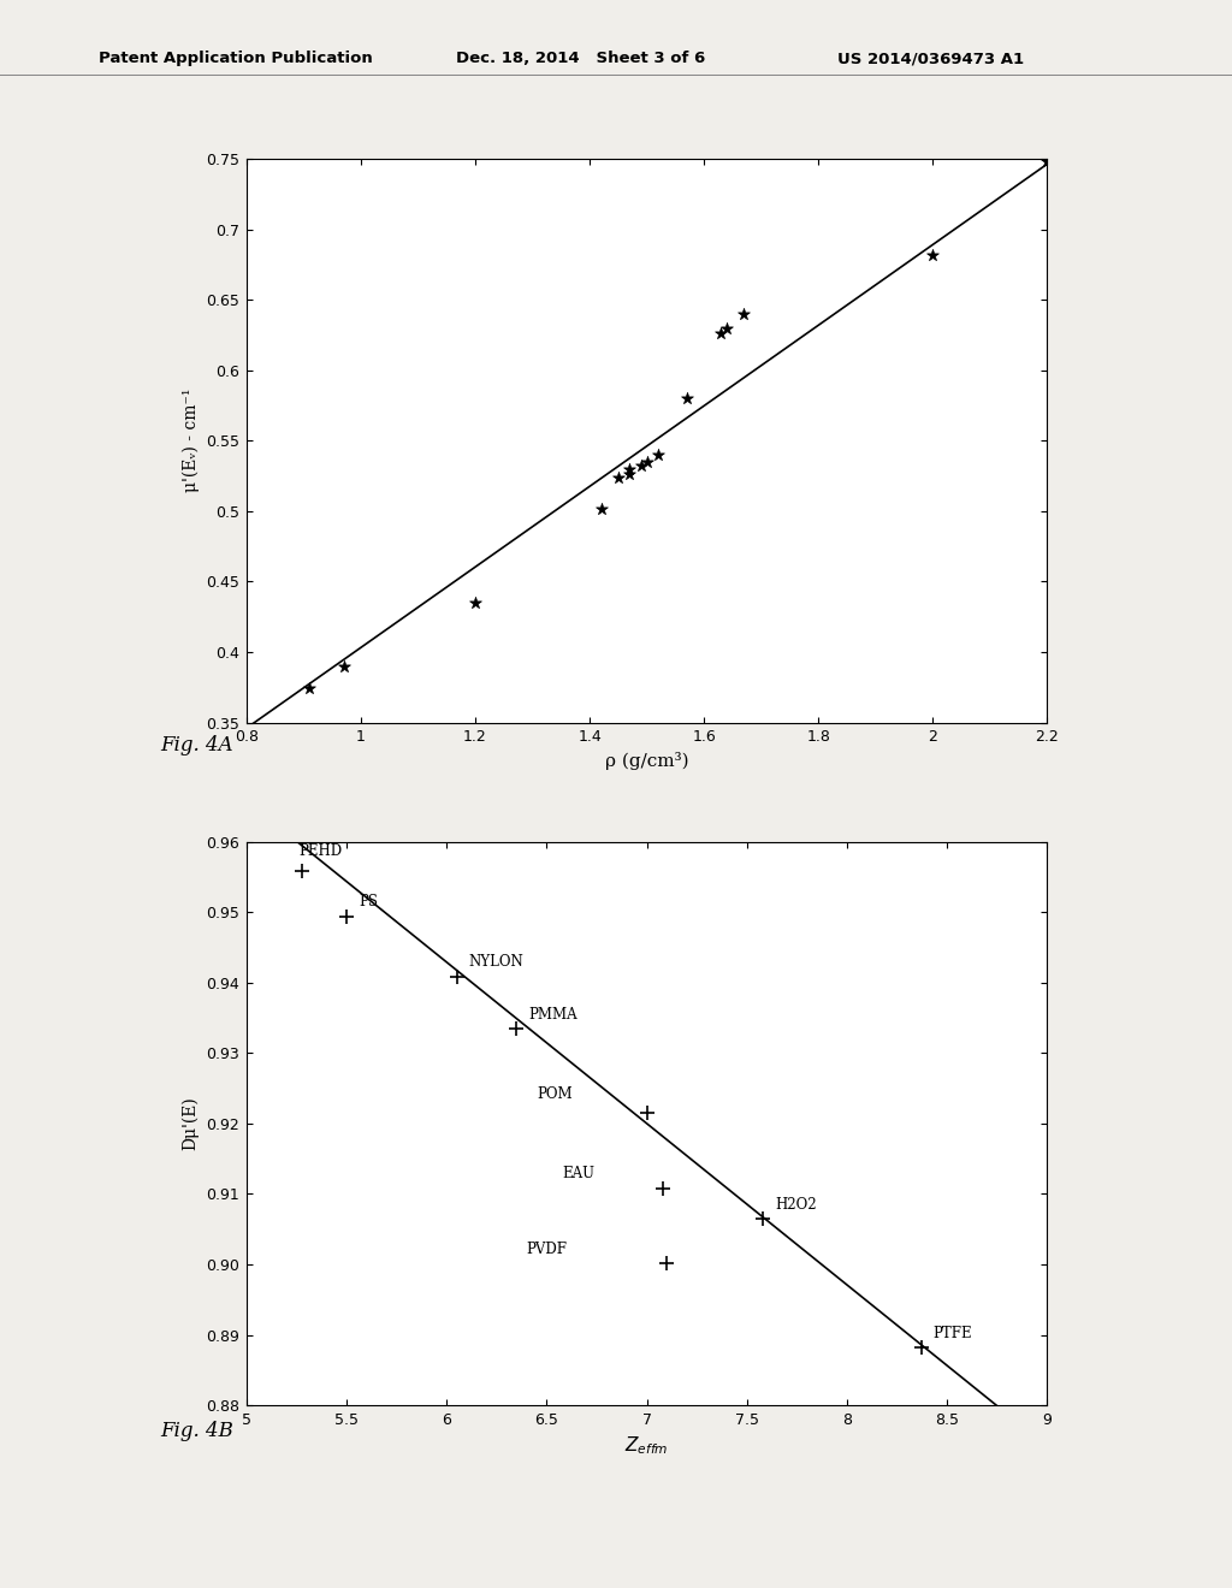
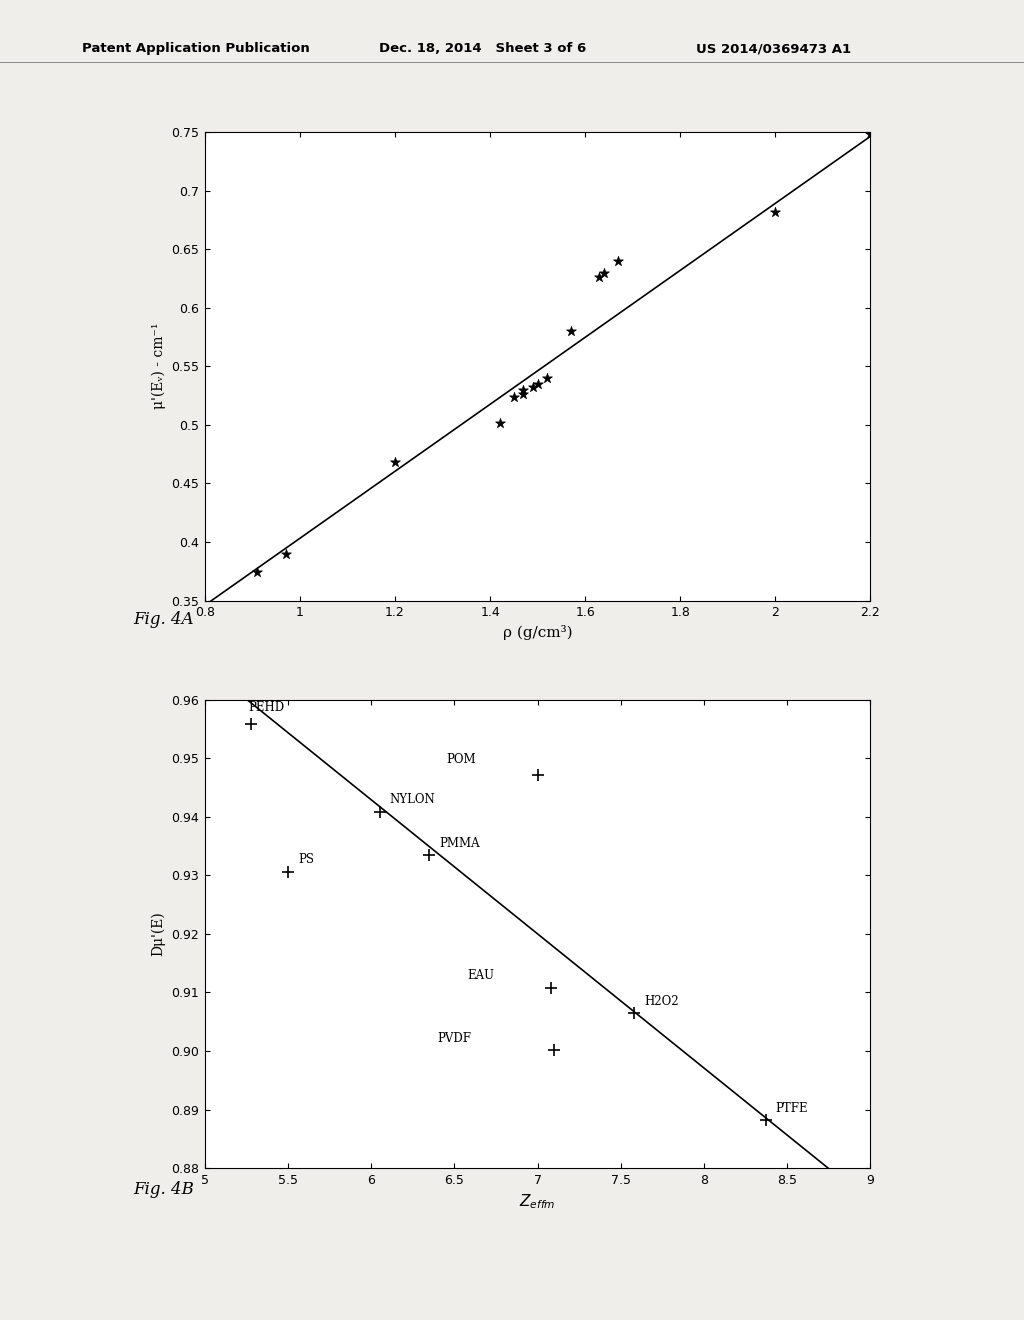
1.2: 0.435 -> 0.468
5.5: 0.9494 -> 0.9306
7: 0.9215 -> 0.9472
